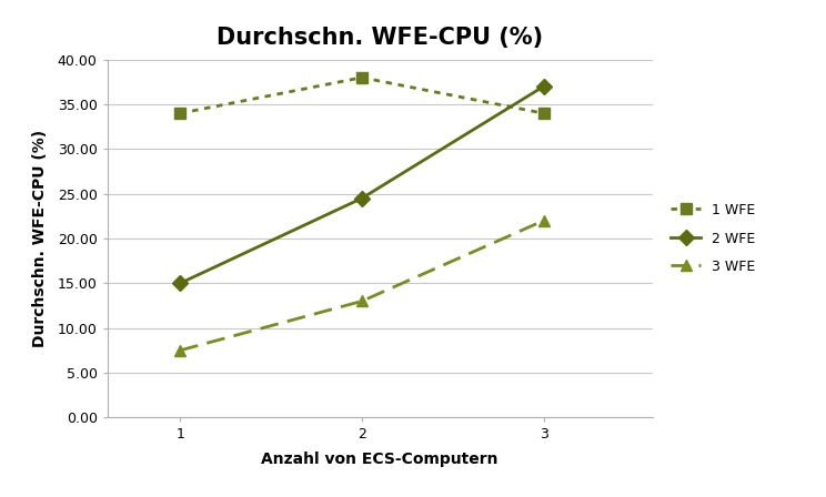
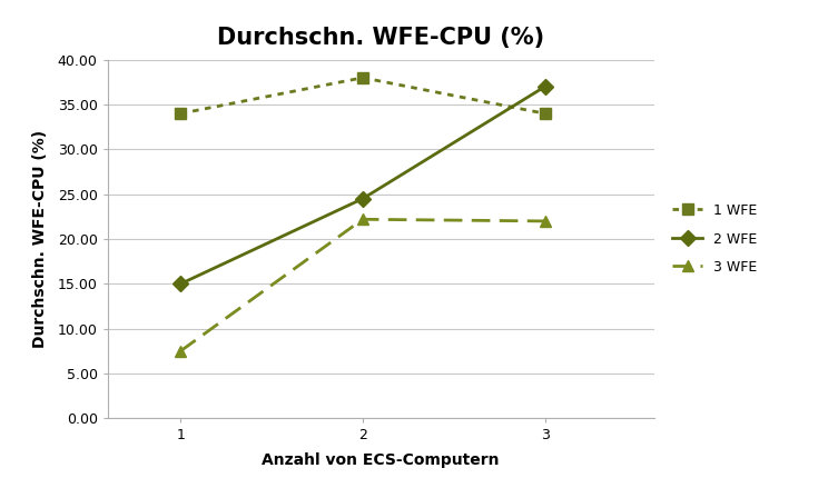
3 WFE/2: 13.0 -> 22.2
